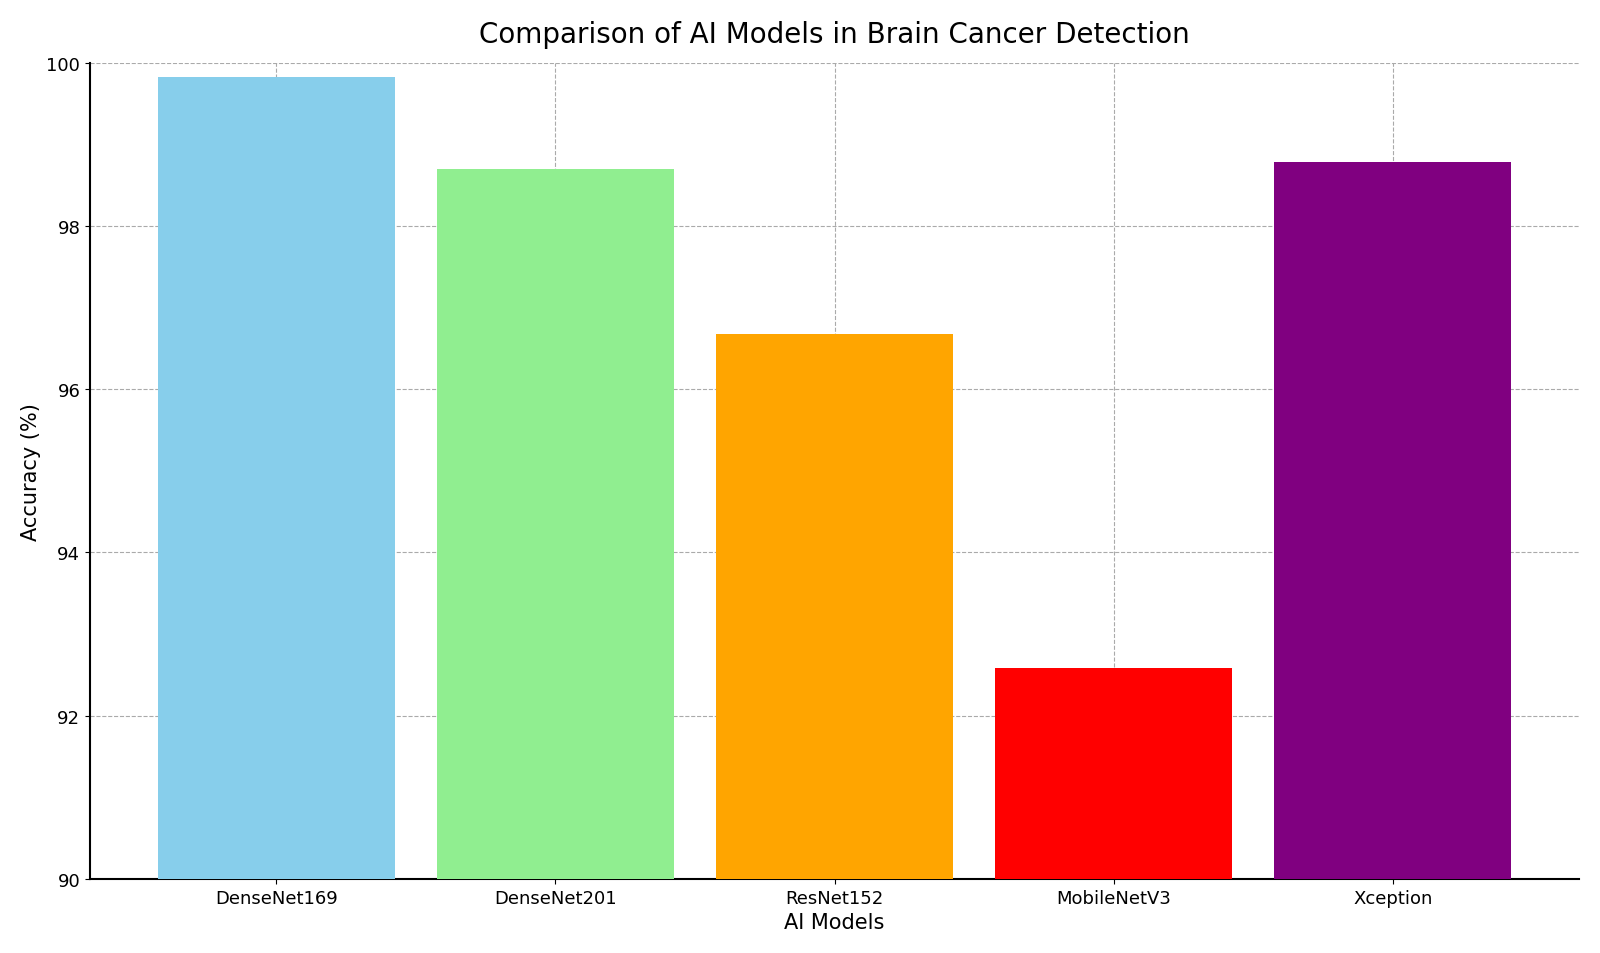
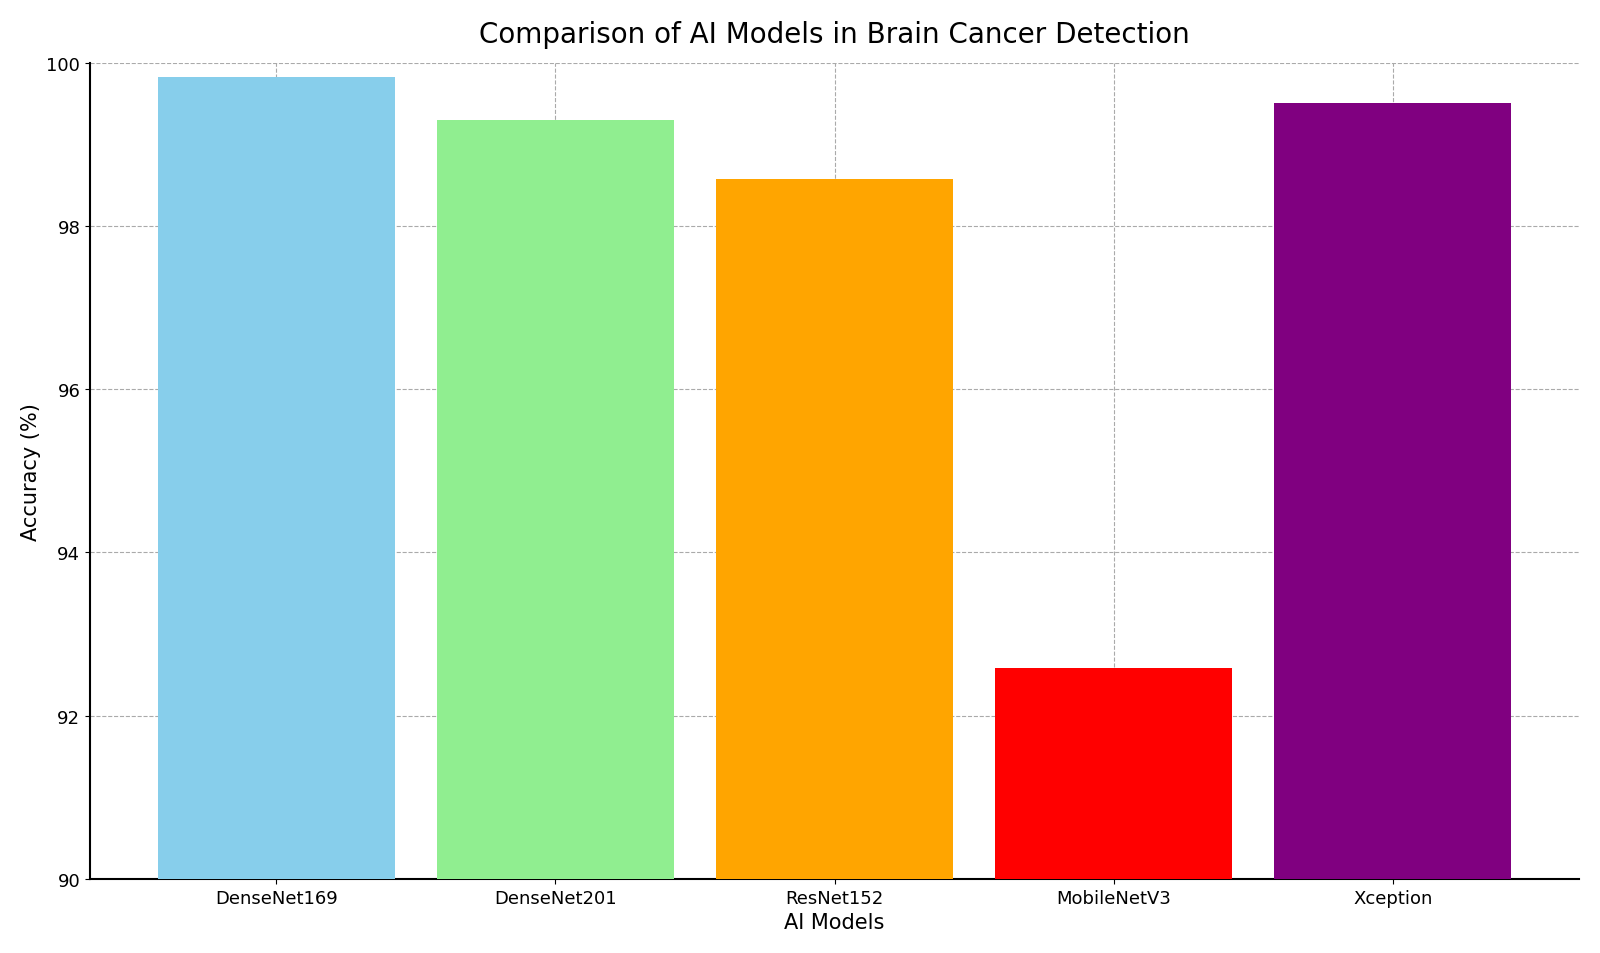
DenseNet201: 98.70 -> 99.30
ResNet152: 96.68 -> 98.58
Xception: 98.78 -> 99.50
